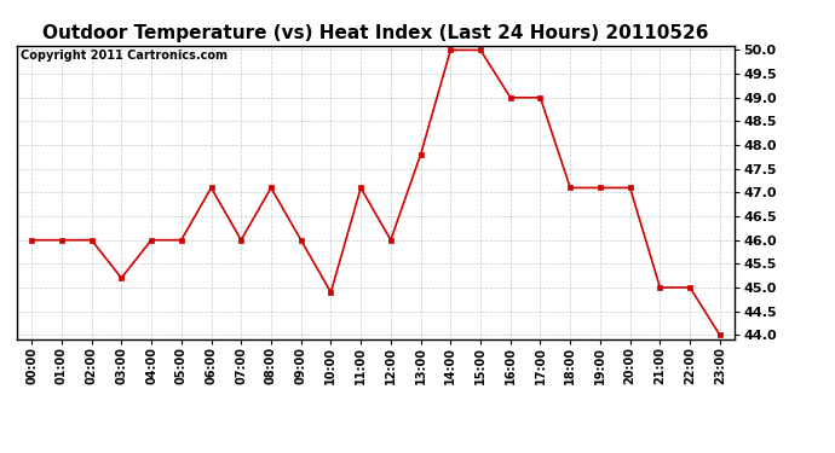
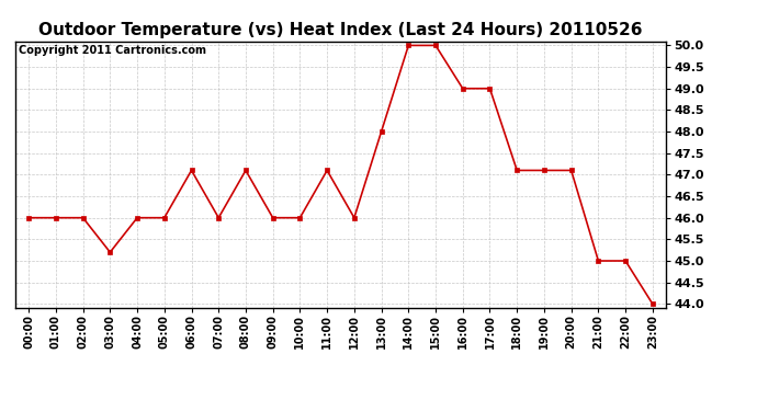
10:00: 44.9 -> 46.0
13:00: 47.8 -> 48.0
